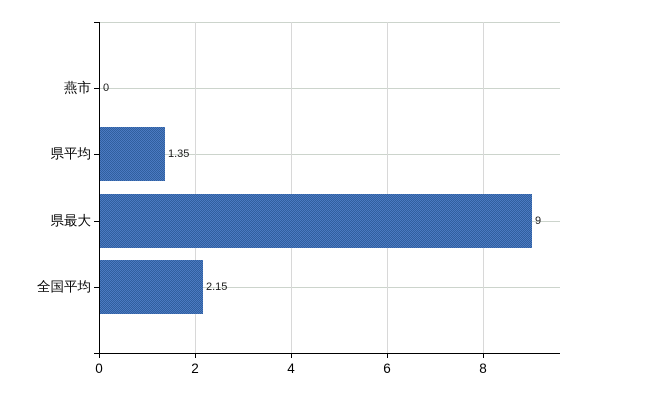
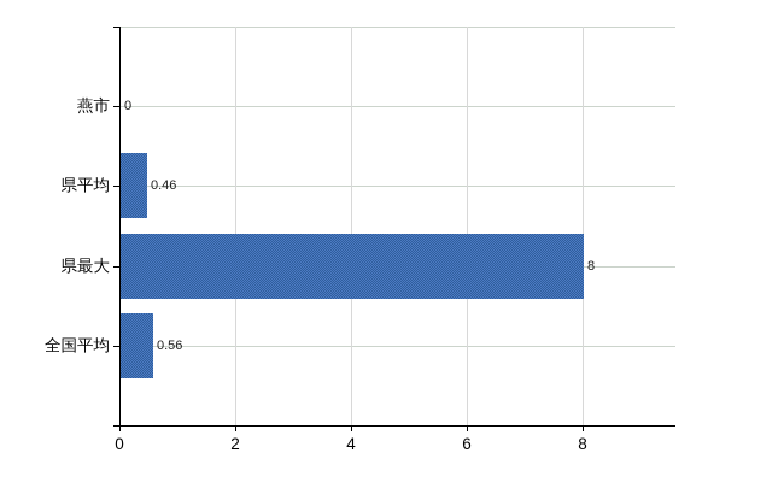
県平均: 1.35 -> 0.46
県最大: 9 -> 8
全国平均: 2.15 -> 0.56
